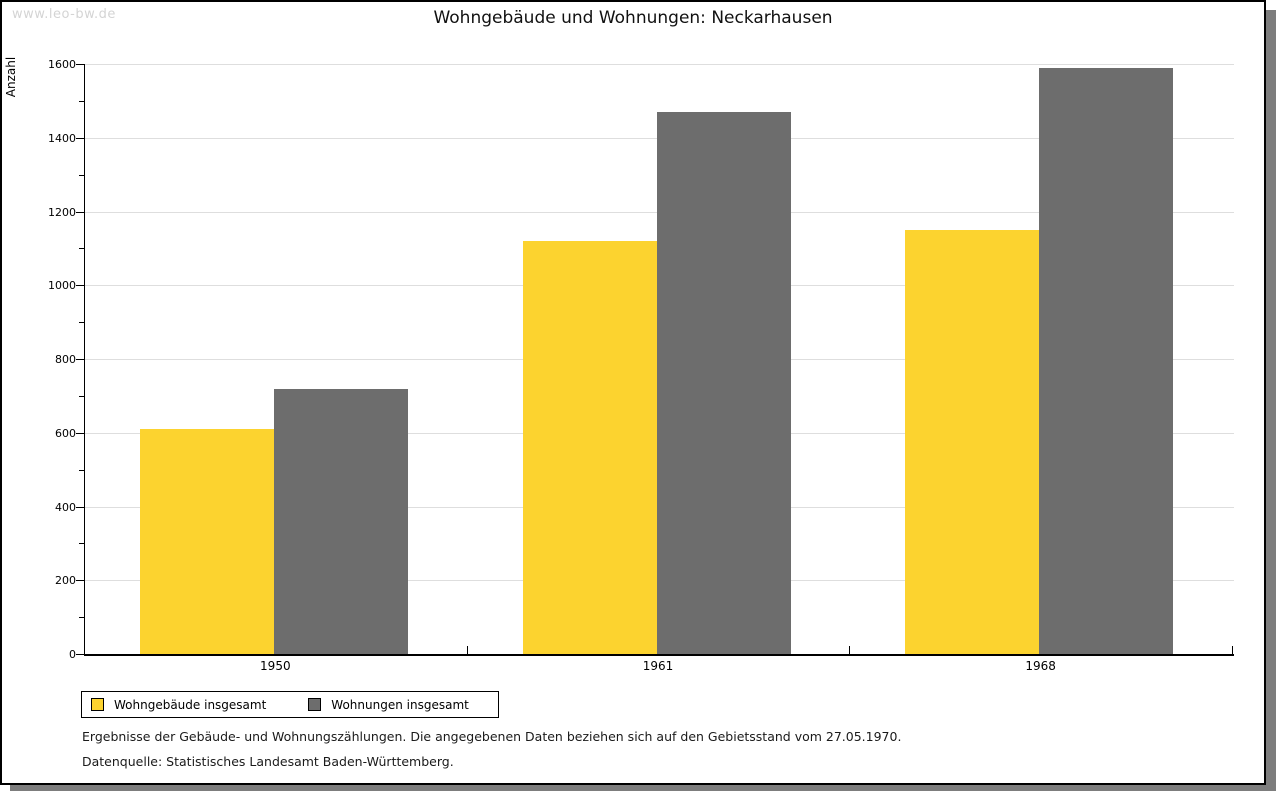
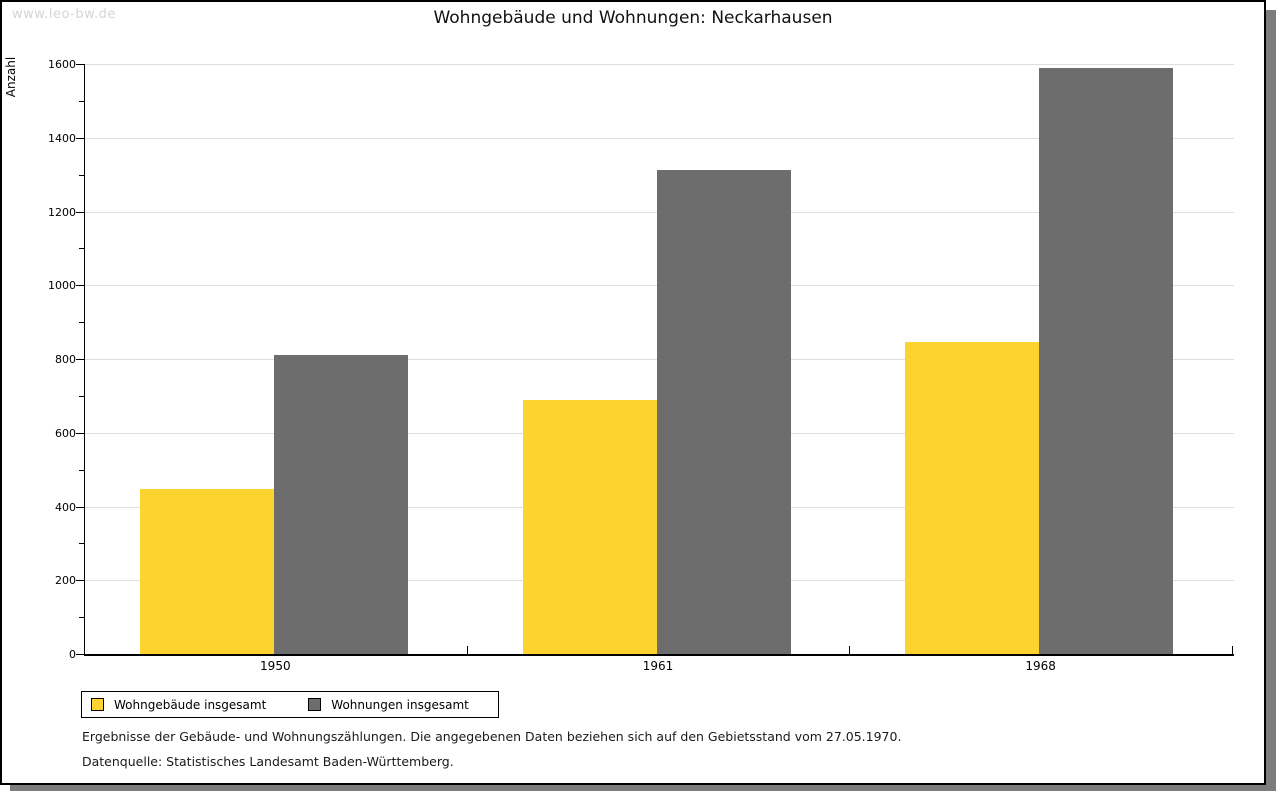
Wohngebäude insgesamt/1950: 610 -> 450
Wohnungen insgesamt/1950: 720 -> 810
Wohngebäude insgesamt/1961: 1120 -> 690
Wohnungen insgesamt/1961: 1470 -> 1310
Wohngebäude insgesamt/1968: 1150 -> 850
